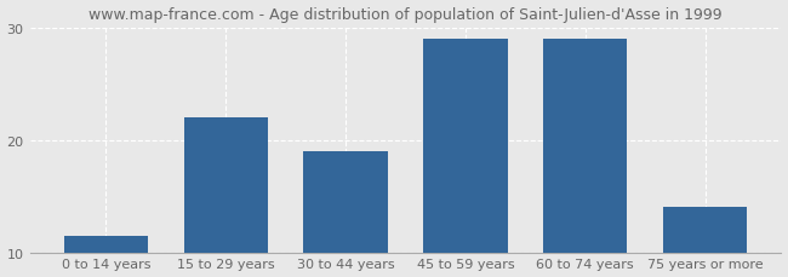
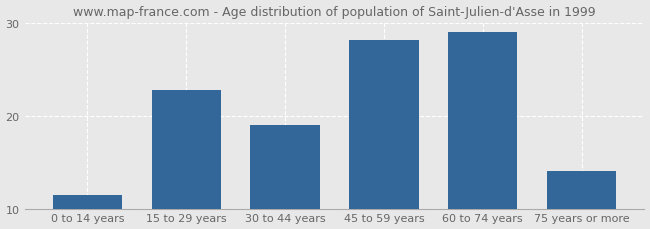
15 to 29 years: 22.0 -> 22.8
45 to 59 years: 29.0 -> 28.2
